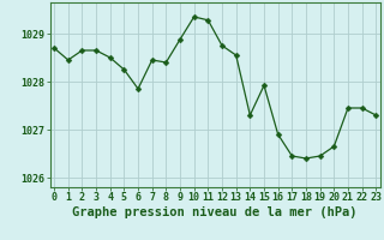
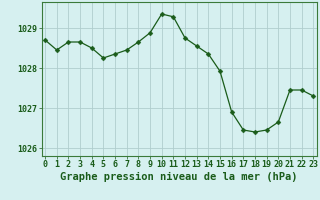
6: 1027.85 -> 1028.35
8: 1028.40 -> 1028.65
14: 1027.30 -> 1028.35
